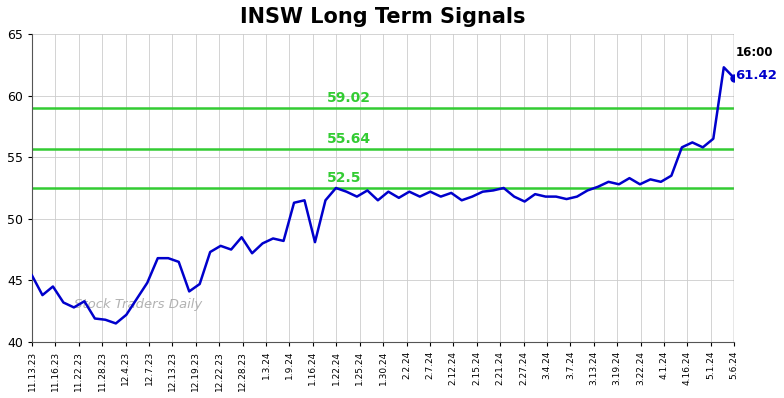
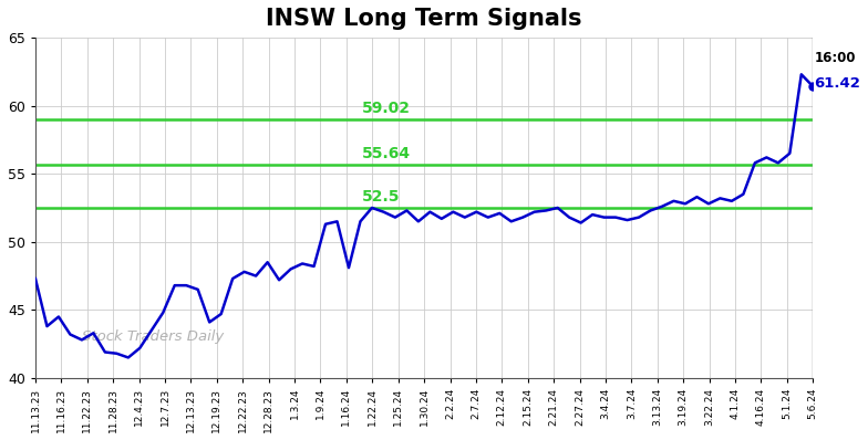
11.13.23: 45.4 -> 47.3
